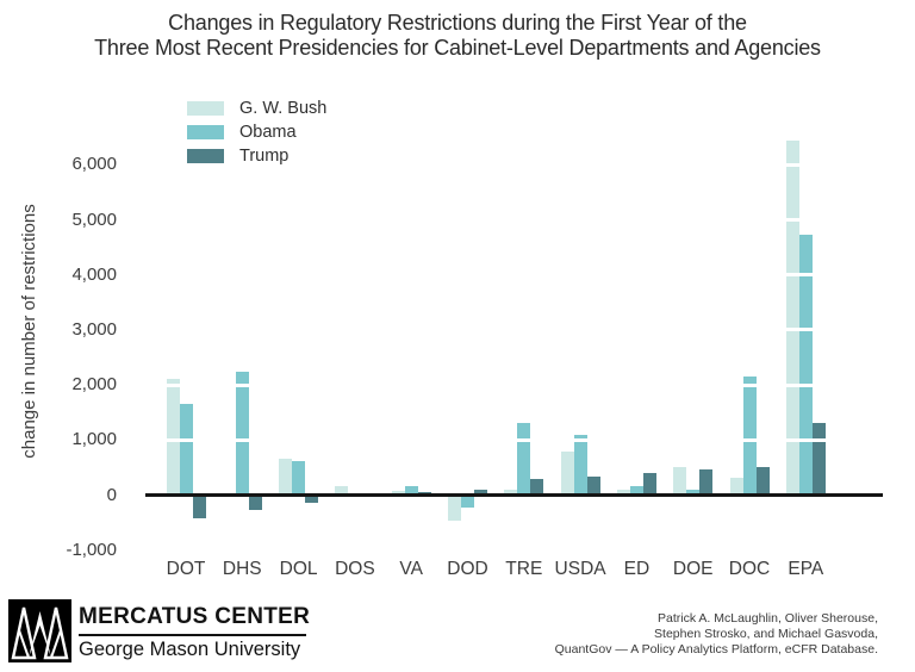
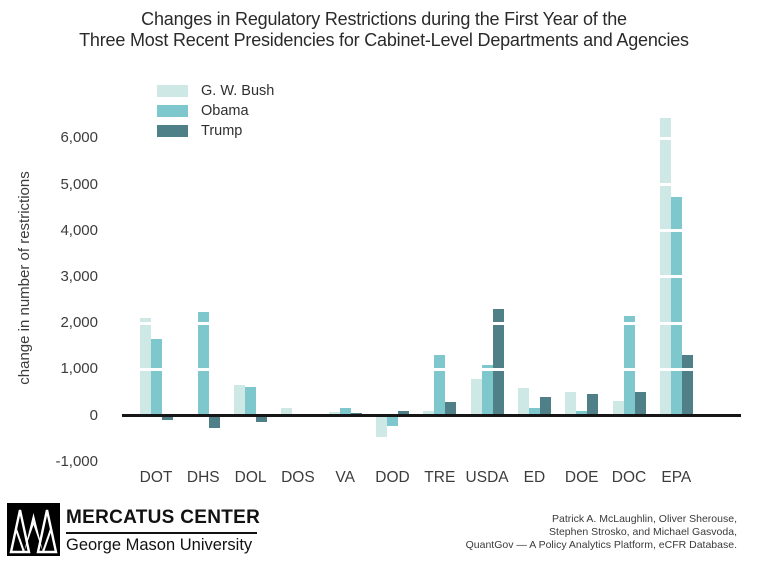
Trump/DOT: -400 -> -100
Trump/USDA: 300 -> 2300
G. W. Bush/ED: 100 -> 600
